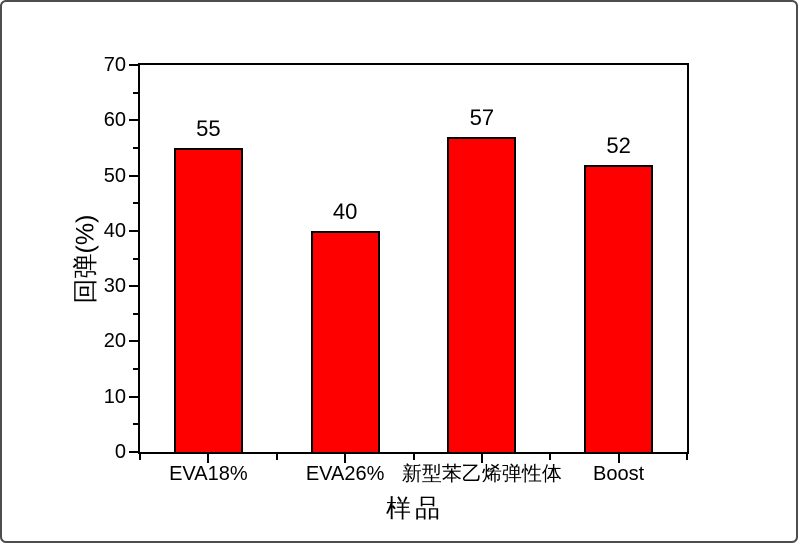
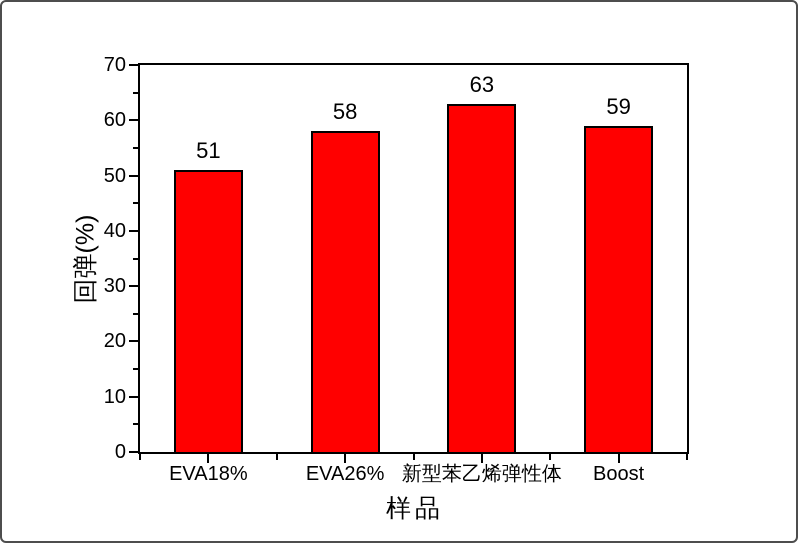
EVA18%: 55 -> 51
EVA26%: 40 -> 58
新型苯乙烯弹性体: 57 -> 63
Boost: 52 -> 59
